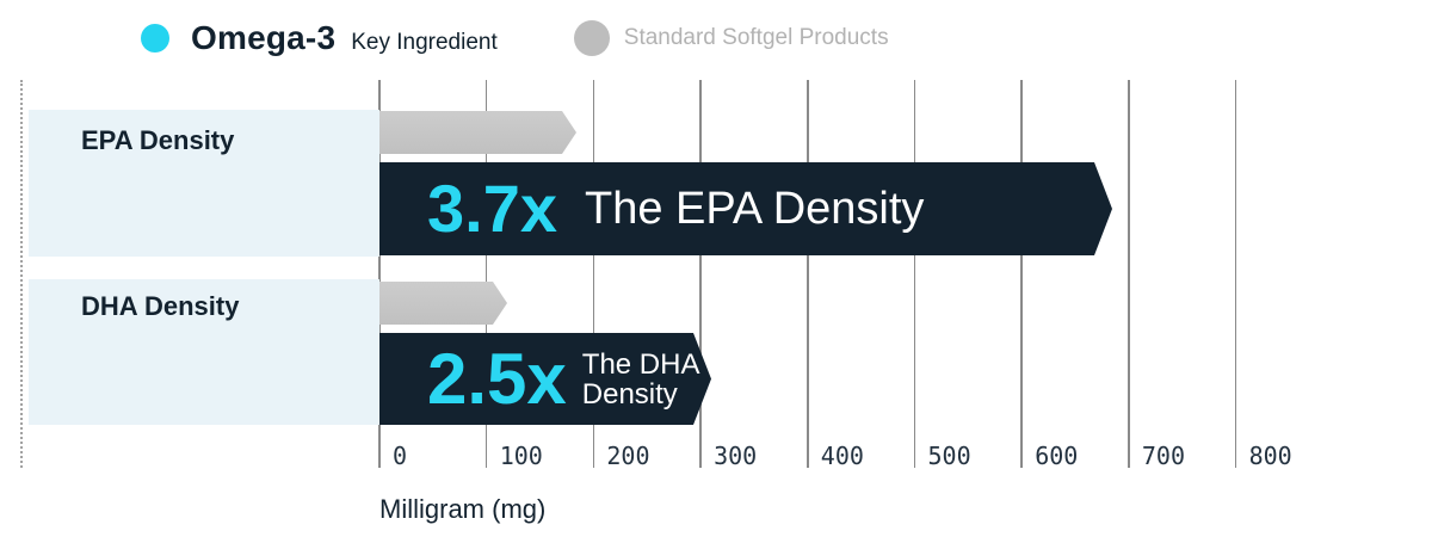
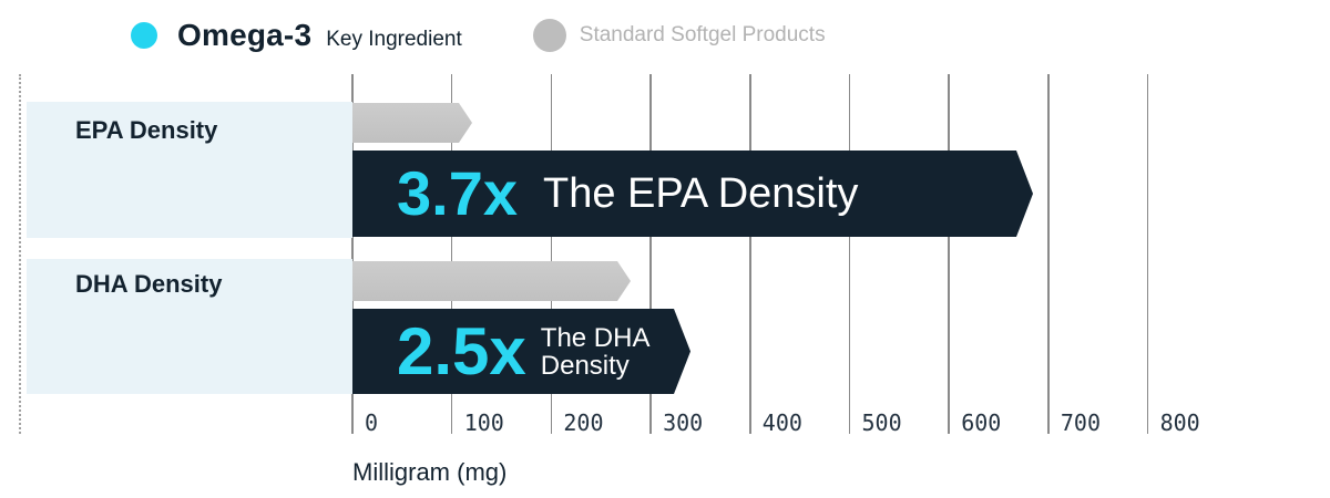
Standard Softgel Products/EPA Density: 180 -> 120
Omega-3 Key Ingredient/DHA Density: 310 -> 340
Standard Softgel Products/DHA Density: 120 -> 280
